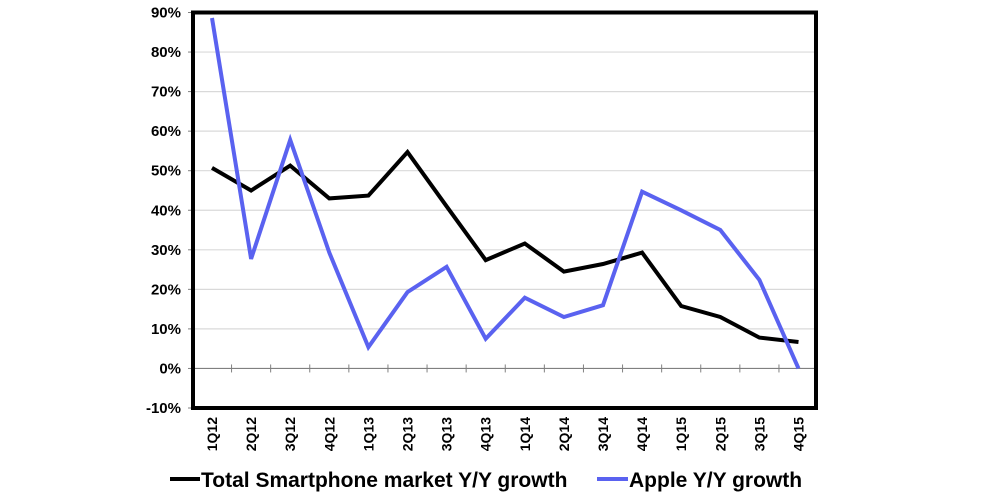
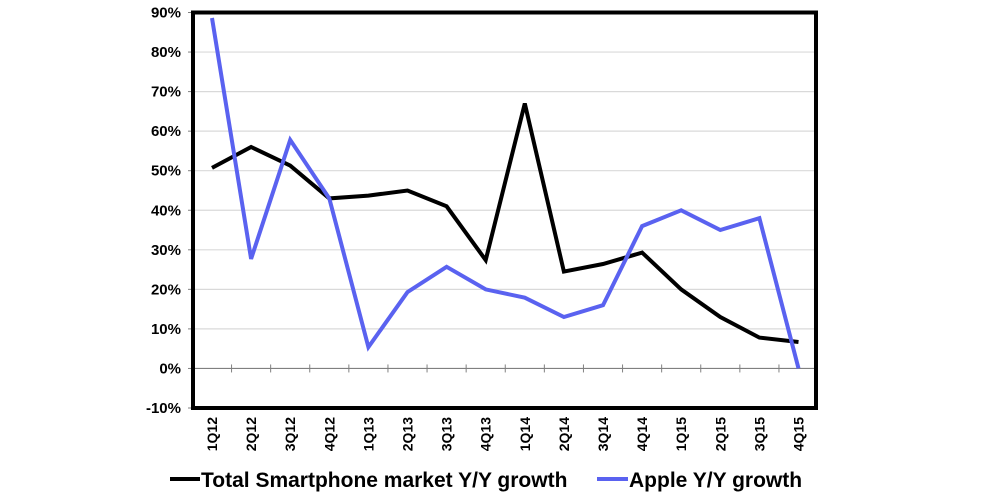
Total Smartphone market Y/Y growth/2Q12: 45% -> 56%
Apple Y/Y growth/4Q12: 29% -> 43%
Total Smartphone market Y/Y growth/2Q13: 55% -> 45%
Apple Y/Y growth/4Q13: 8% -> 20%
Total Smartphone market Y/Y growth/1Q14: 32% -> 67%
Apple Y/Y growth/4Q14: 45% -> 36%
Total Smartphone market Y/Y growth/1Q15: 16% -> 20%
Apple Y/Y growth/3Q15: 22% -> 38%
